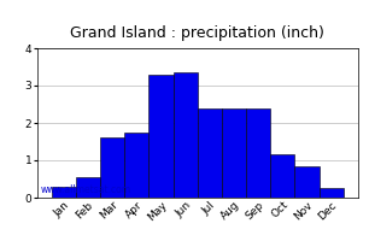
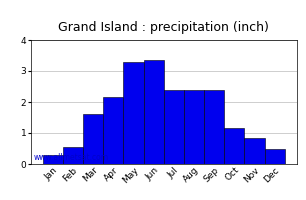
Apr: 1.75 -> 2.15
Dec: 0.25 -> 0.50
